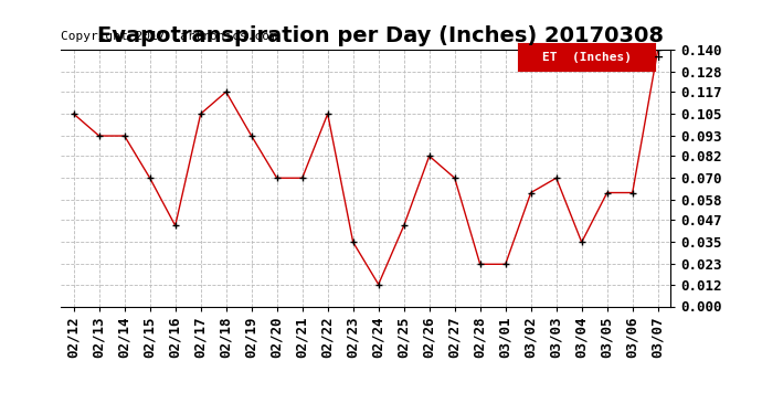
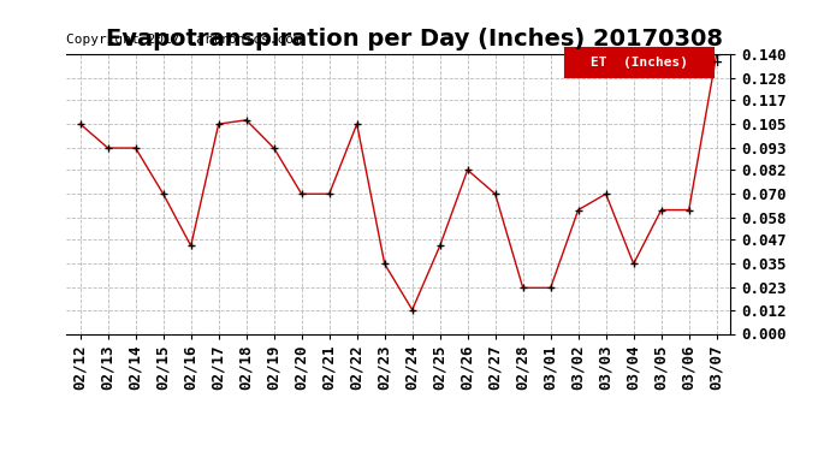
02/18: 0.117 -> 0.107
